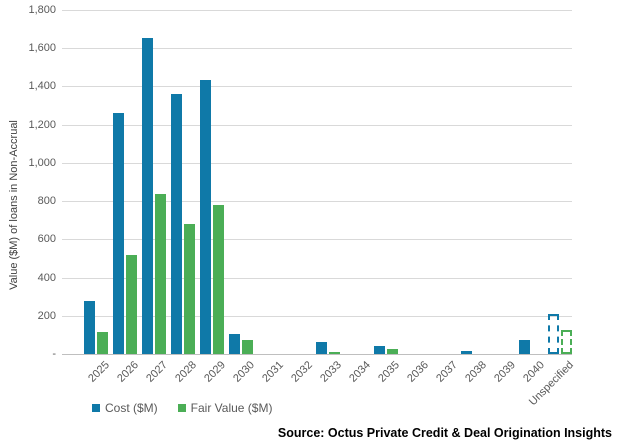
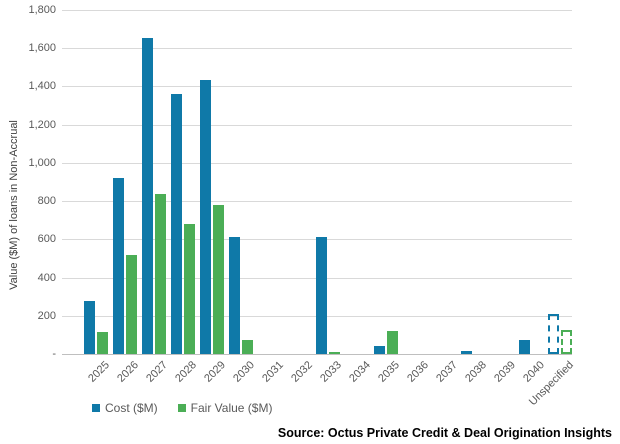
Cost ($M)/2026: 1260 -> 920
Cost ($M)/2030: 100 -> 610
Cost ($M)/2033: 60 -> 610
Fair Value ($M)/2035: 20 -> 120
